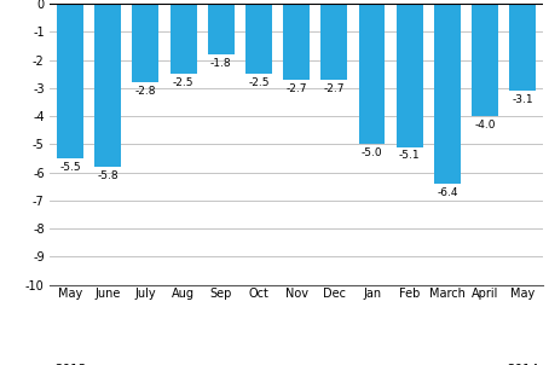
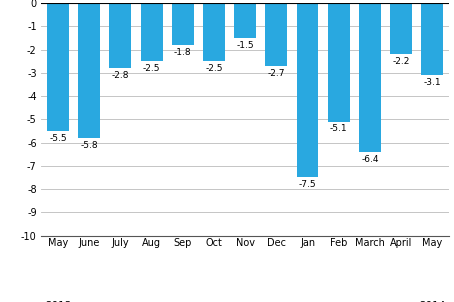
Nov: -2.7 -> -1.5
Jan: -5.0 -> -7.5
April: -4.0 -> -2.2
